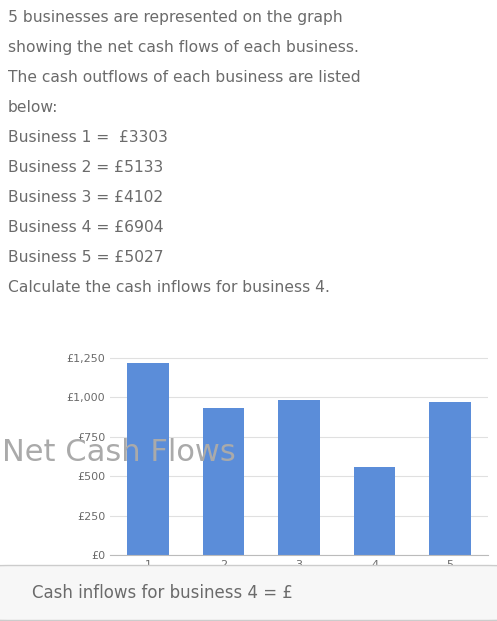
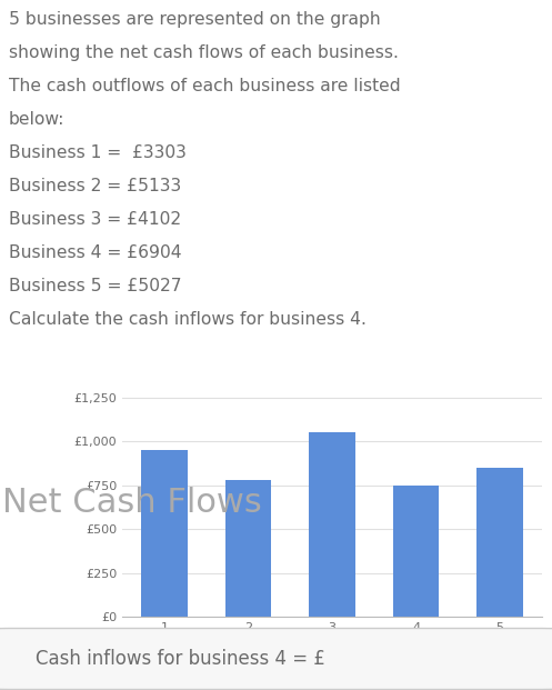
1: £1,220 -> £950
2: £930 -> £780
3: £980 -> £1,050
4: £560 -> £750
5: £970 -> £850
